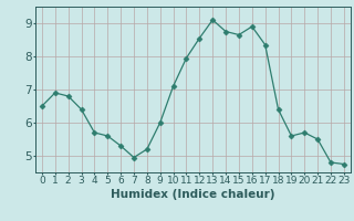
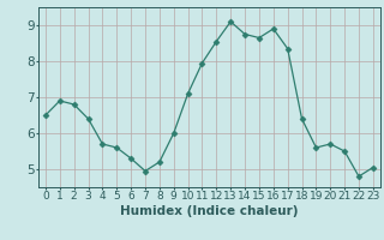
23: 4.75 -> 5.05
